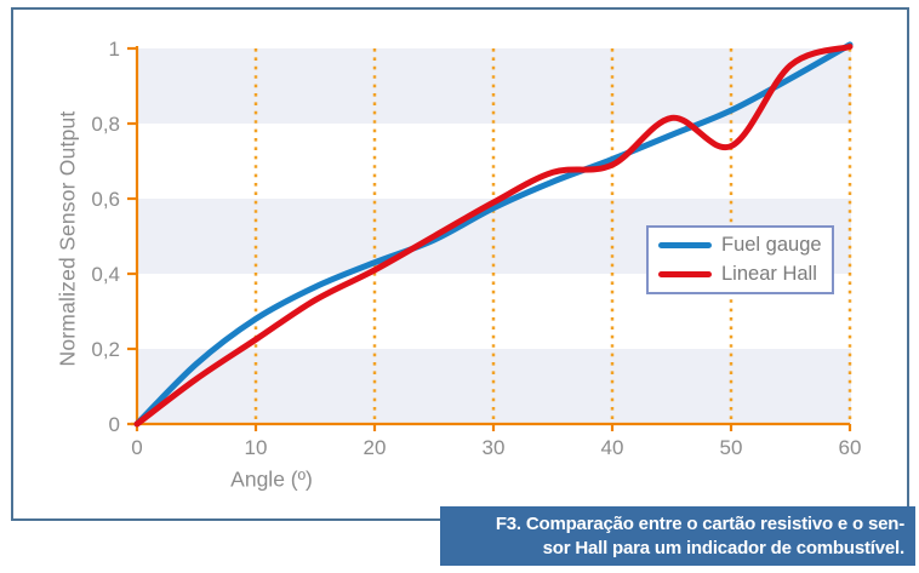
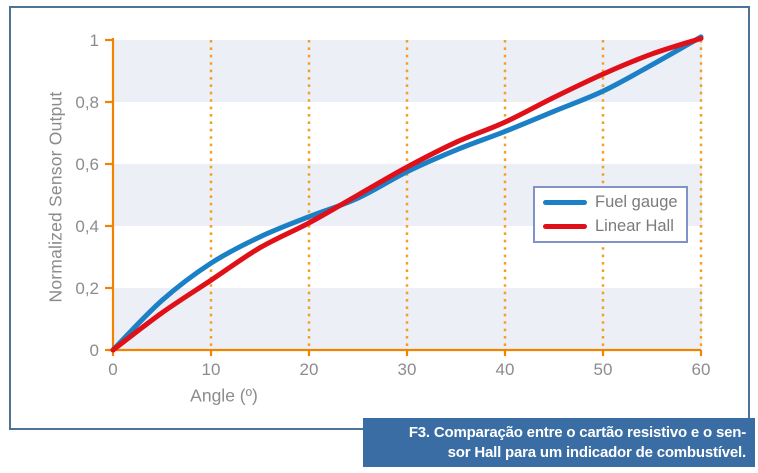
Linear Hall/40: 0,69 -> 0,73
Linear Hall/50: 0,74 -> 0,89
